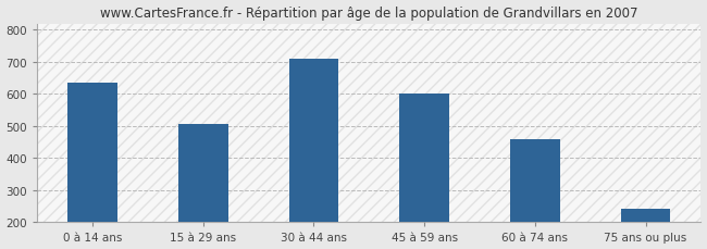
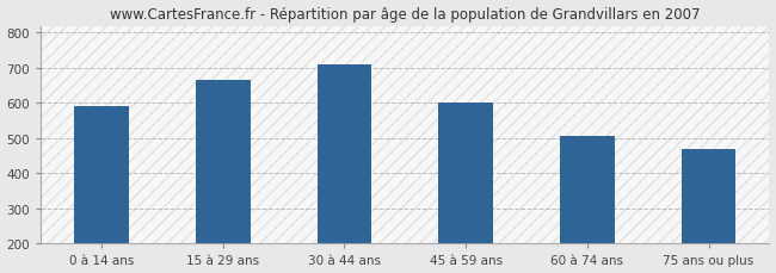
0 à 14 ans: 635 -> 590
15 à 29 ans: 508 -> 665
60 à 74 ans: 458 -> 505
75 ans ou plus: 242 -> 470
